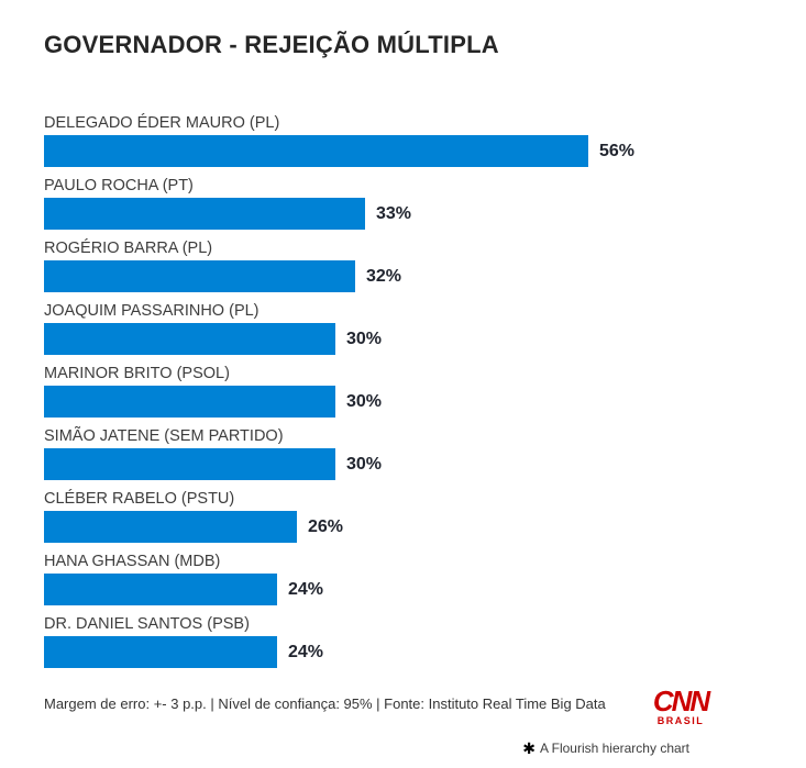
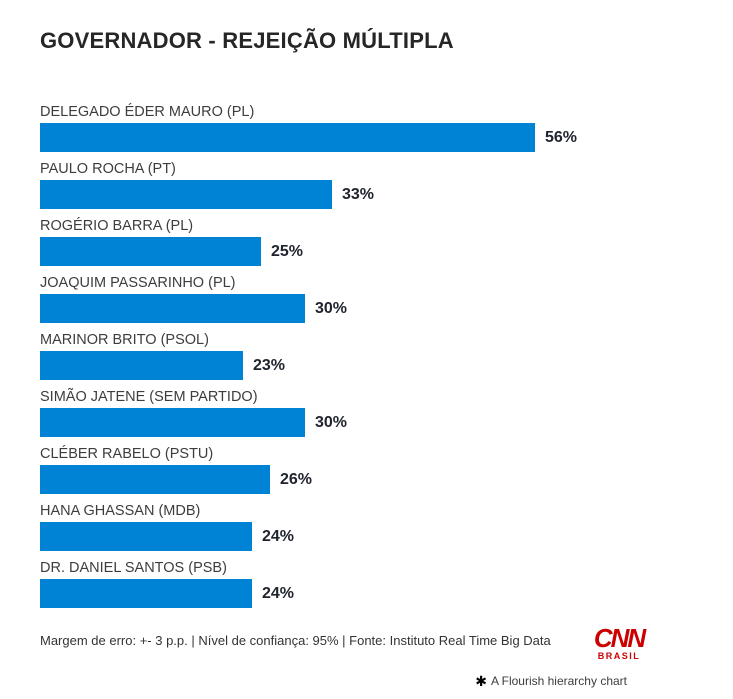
ROGÉRIO BARRA (PL): 32% -> 25%
MARINOR BRITO (PSOL): 30% -> 23%
